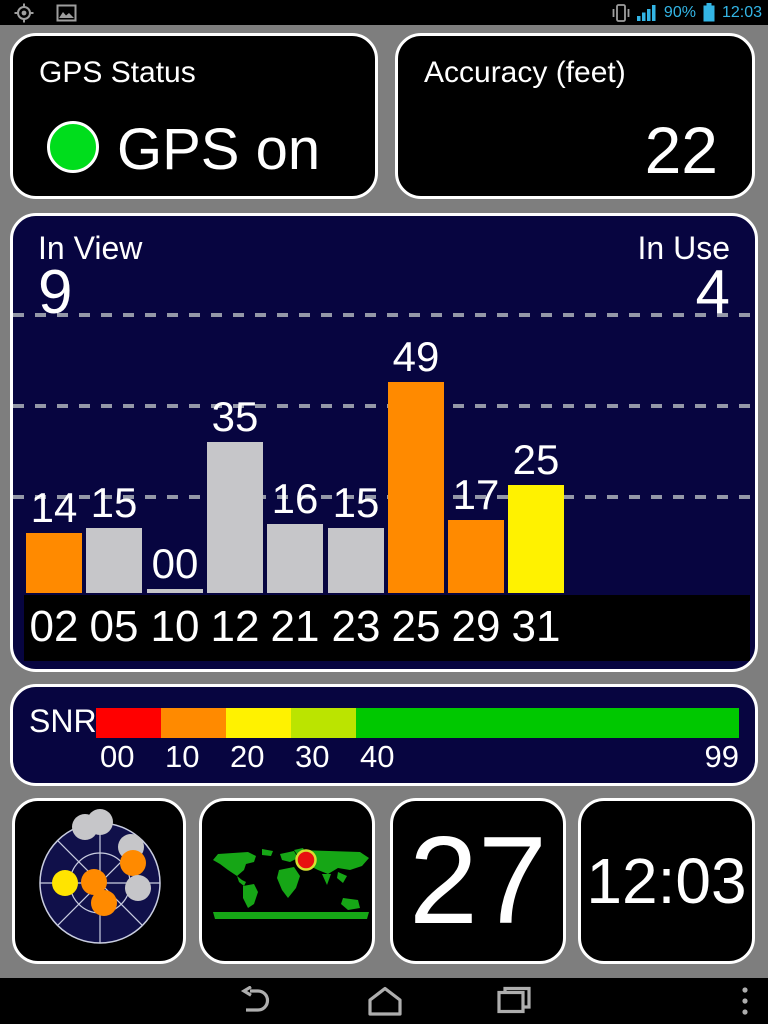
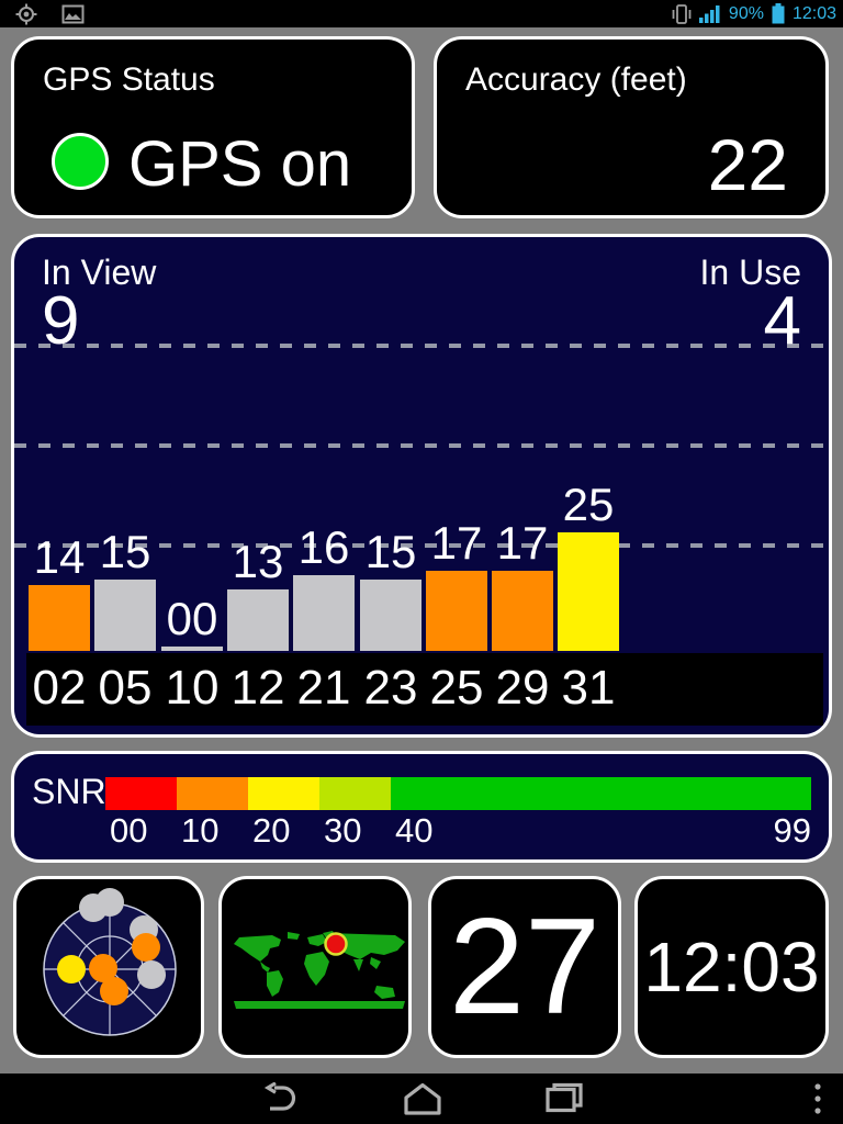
12: 35 -> 13
25: 49 -> 17
